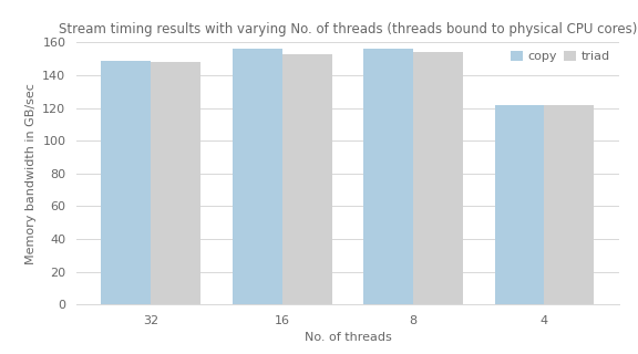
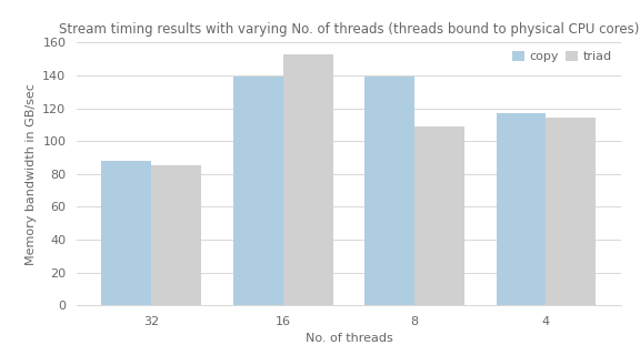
copy/32: 149 -> 88
triad/32: 148 -> 85
copy/16: 156 -> 139
copy/8: 156 -> 139
triad/8: 154 -> 109
copy/4: 122 -> 117
triad/4: 122 -> 114
